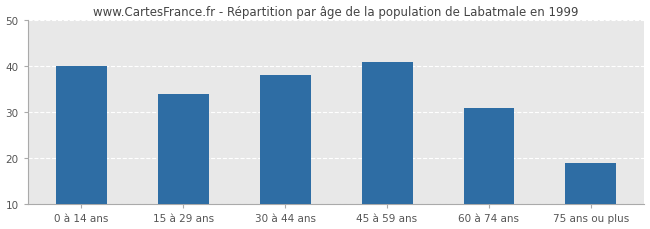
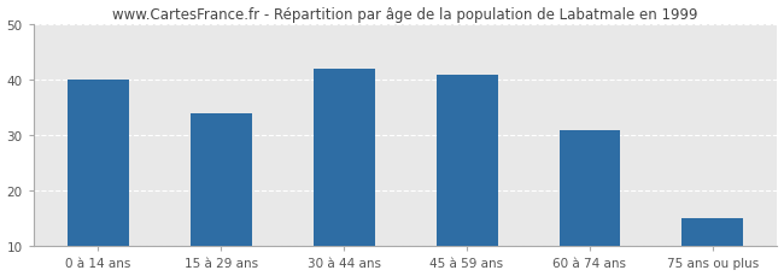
30 à 44 ans: 38 -> 42
75 ans ou plus: 19 -> 15
